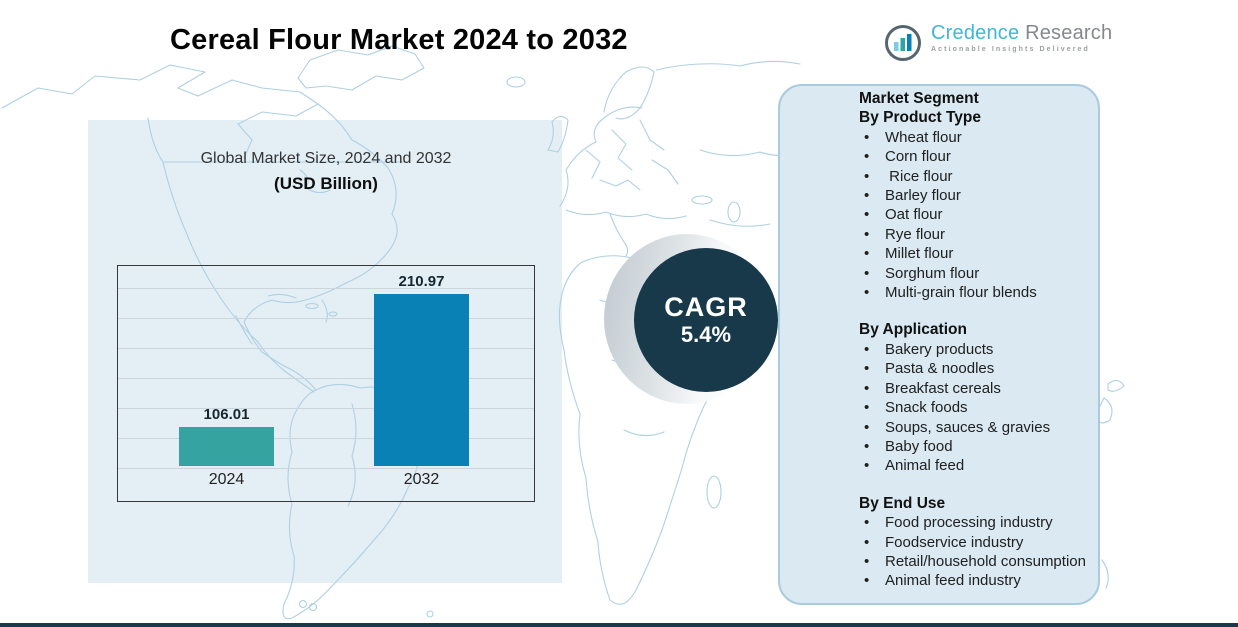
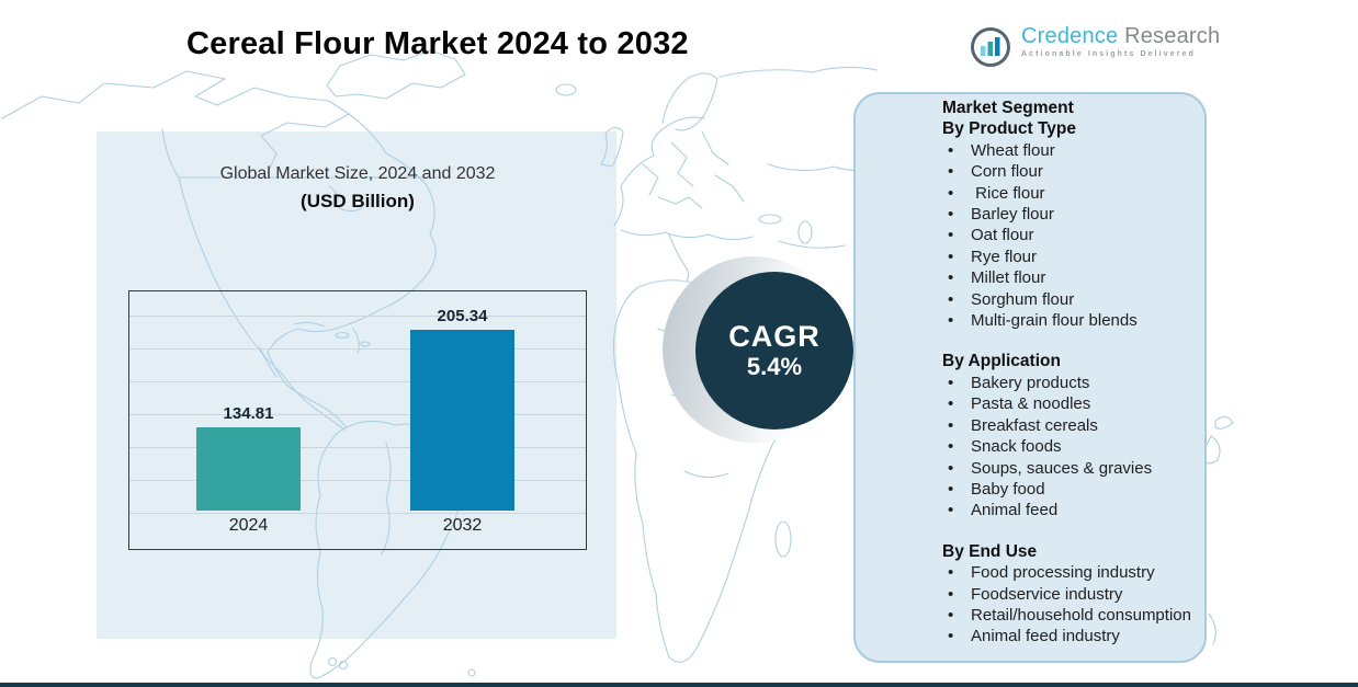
2024: 106.01 -> 134.81
2032: 210.97 -> 205.34
